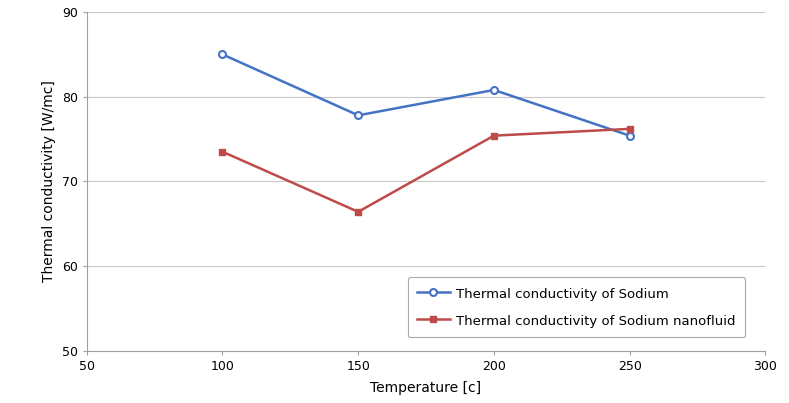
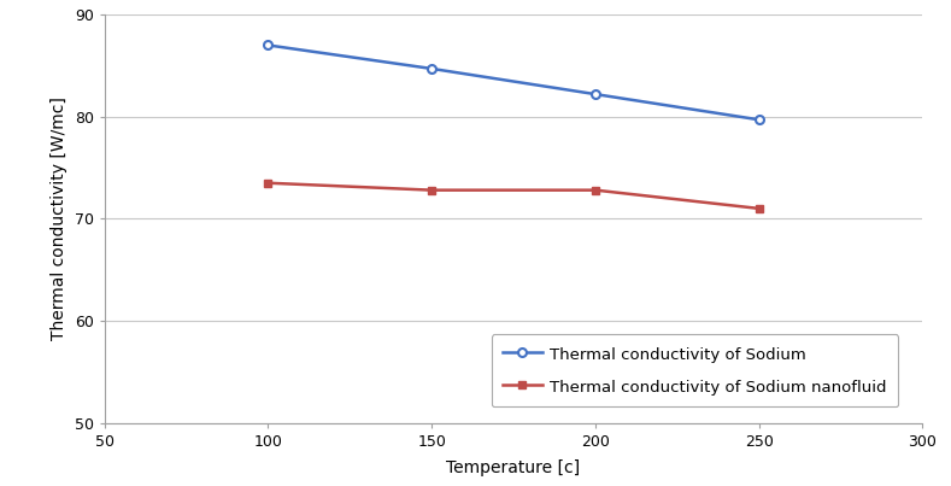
Thermal conductivity of Sodium/100: 85.0 -> 87.0
Thermal conductivity of Sodium/150: 77.8 -> 84.7
Thermal conductivity of Sodium nanofluid/150: 66.4 -> 72.8
Thermal conductivity of Sodium/200: 80.8 -> 82.2
Thermal conductivity of Sodium nanofluid/200: 75.4 -> 72.8
Thermal conductivity of Sodium/250: 75.4 -> 79.7
Thermal conductivity of Sodium nanofluid/250: 76.2 -> 71.0
